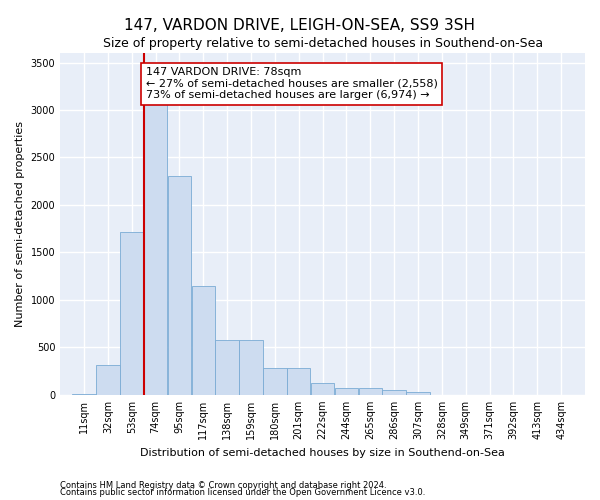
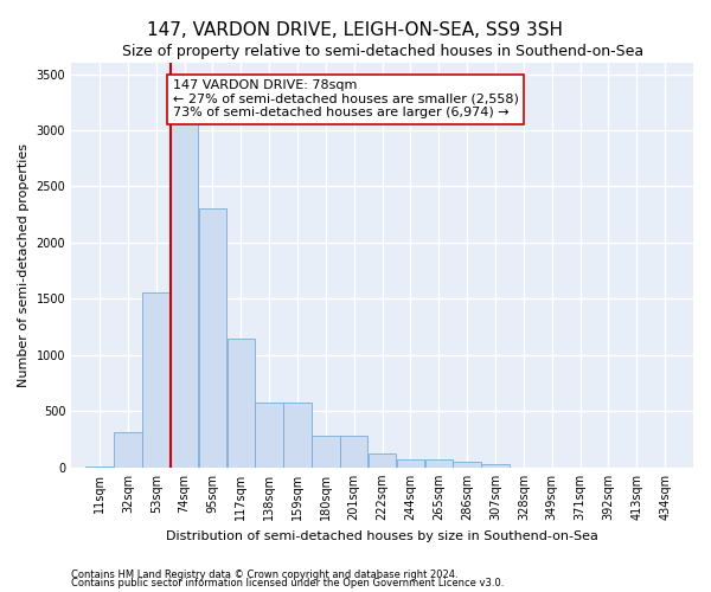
53sqm: 1720 -> 1560
